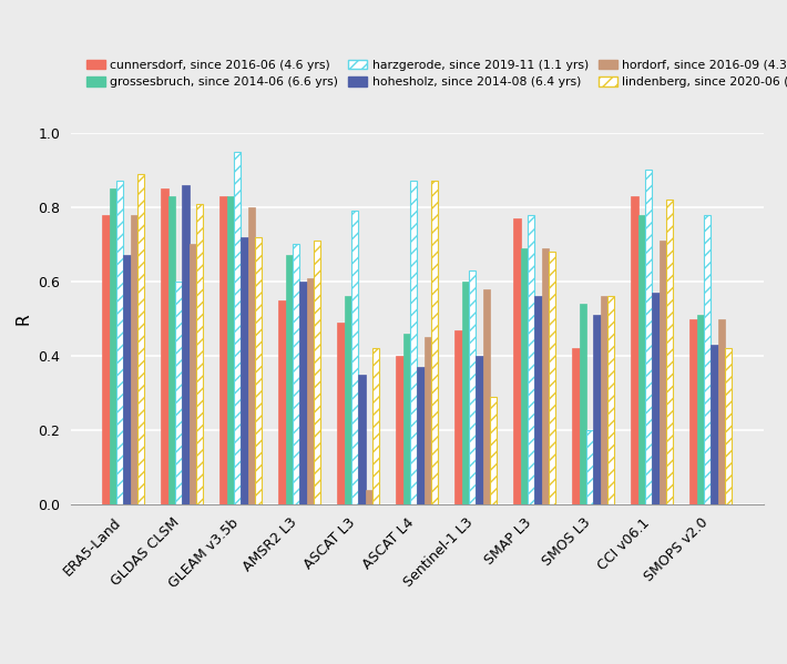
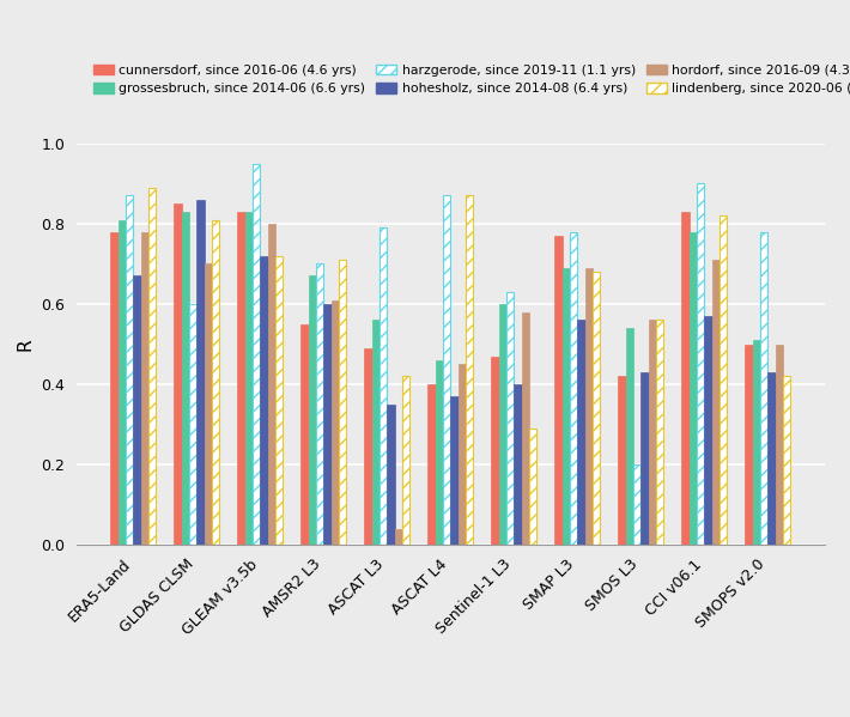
grossesbruch, since 2014-06 (6.6 yrs)/ERA5-Land: 0.85 -> 0.81
hohesholz, since 2014-08 (6.4 yrs)/SMOS L3: 0.51 -> 0.43
